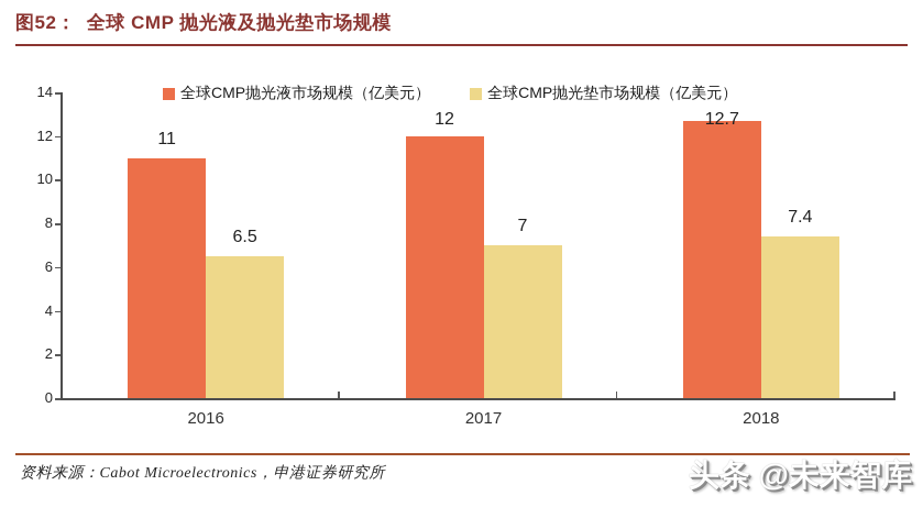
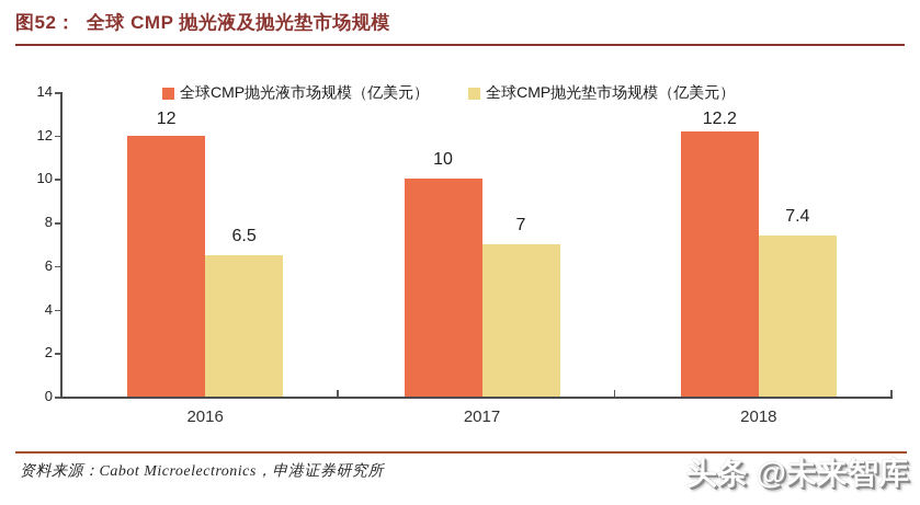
全球CMP抛光液市场规模（亿美元）/2016: 11 -> 12
全球CMP抛光液市场规模（亿美元）/2017: 12 -> 10
全球CMP抛光液市场规模（亿美元）/2018: 12.7 -> 12.2
